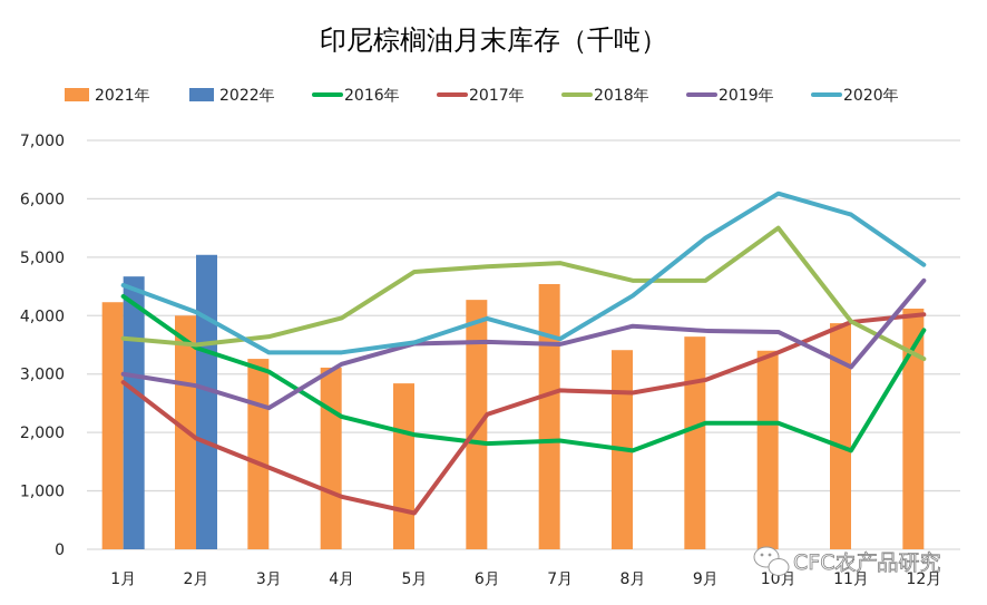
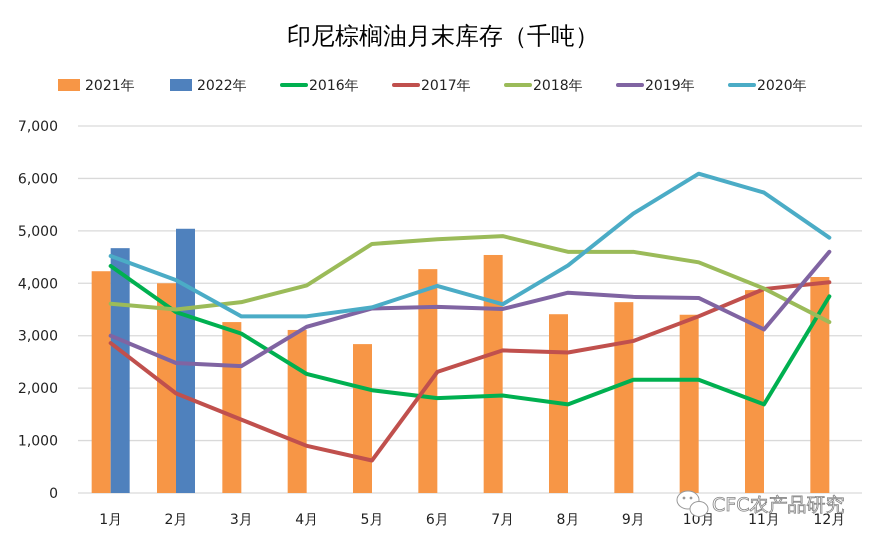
2019年/2月: 2800 -> 2500
2018年/10月: 5500 -> 4400
